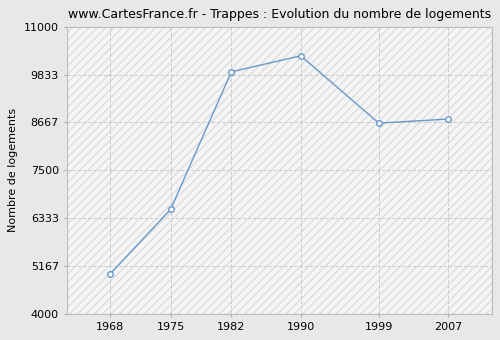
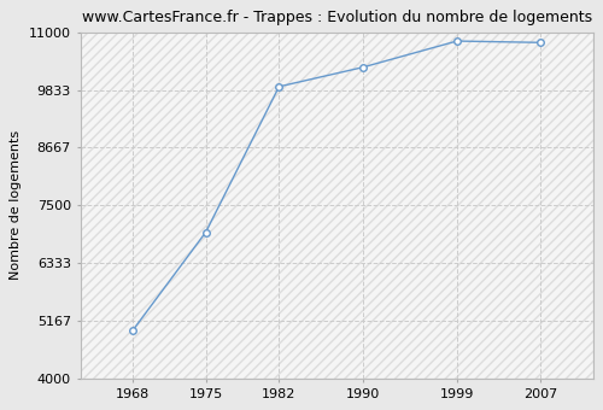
1975: 6550 -> 6960
1999: 8650 -> 10820
2007: 8750 -> 10790
